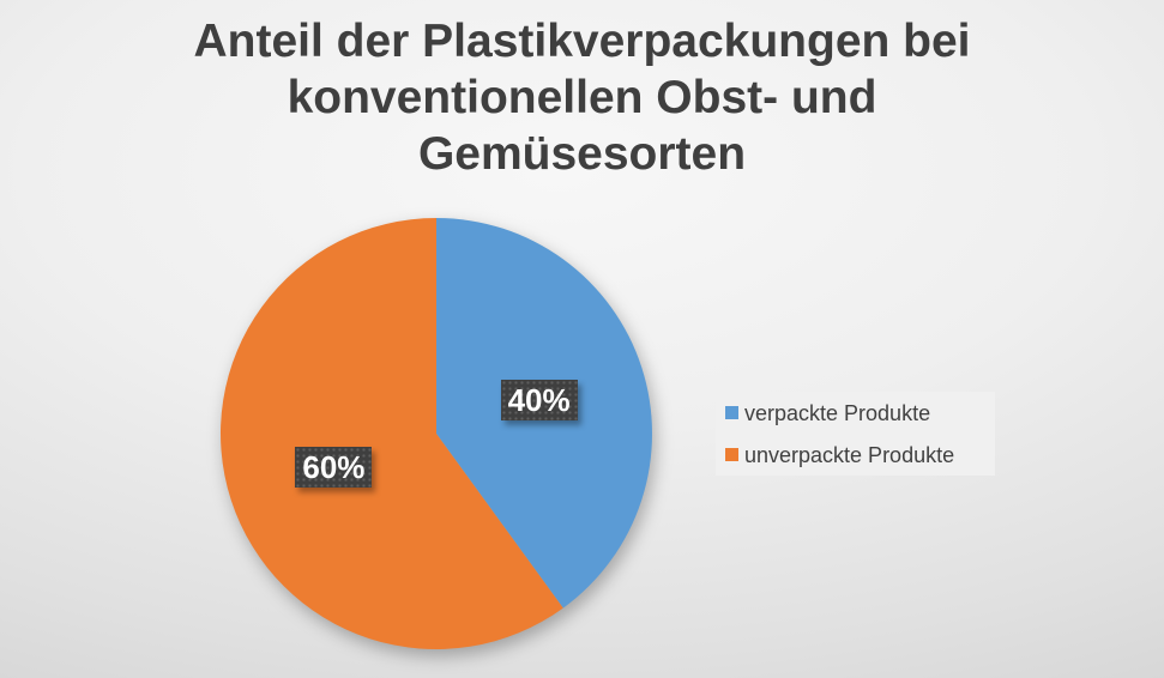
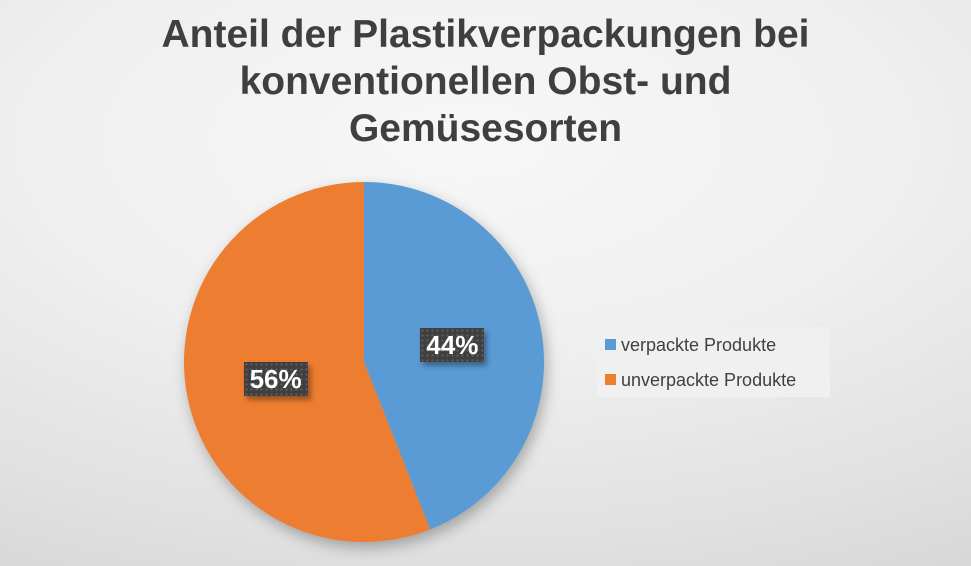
verpackte Produkte: 40% -> 44%
unverpackte Produkte: 60% -> 56%
